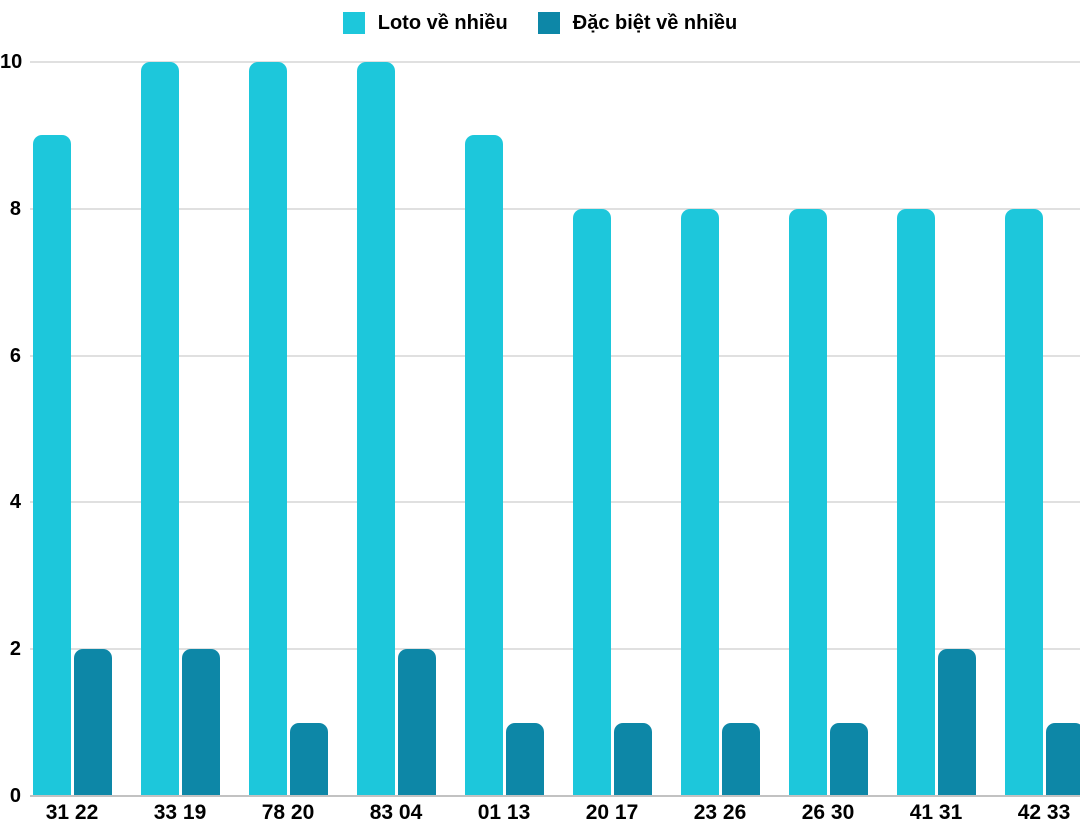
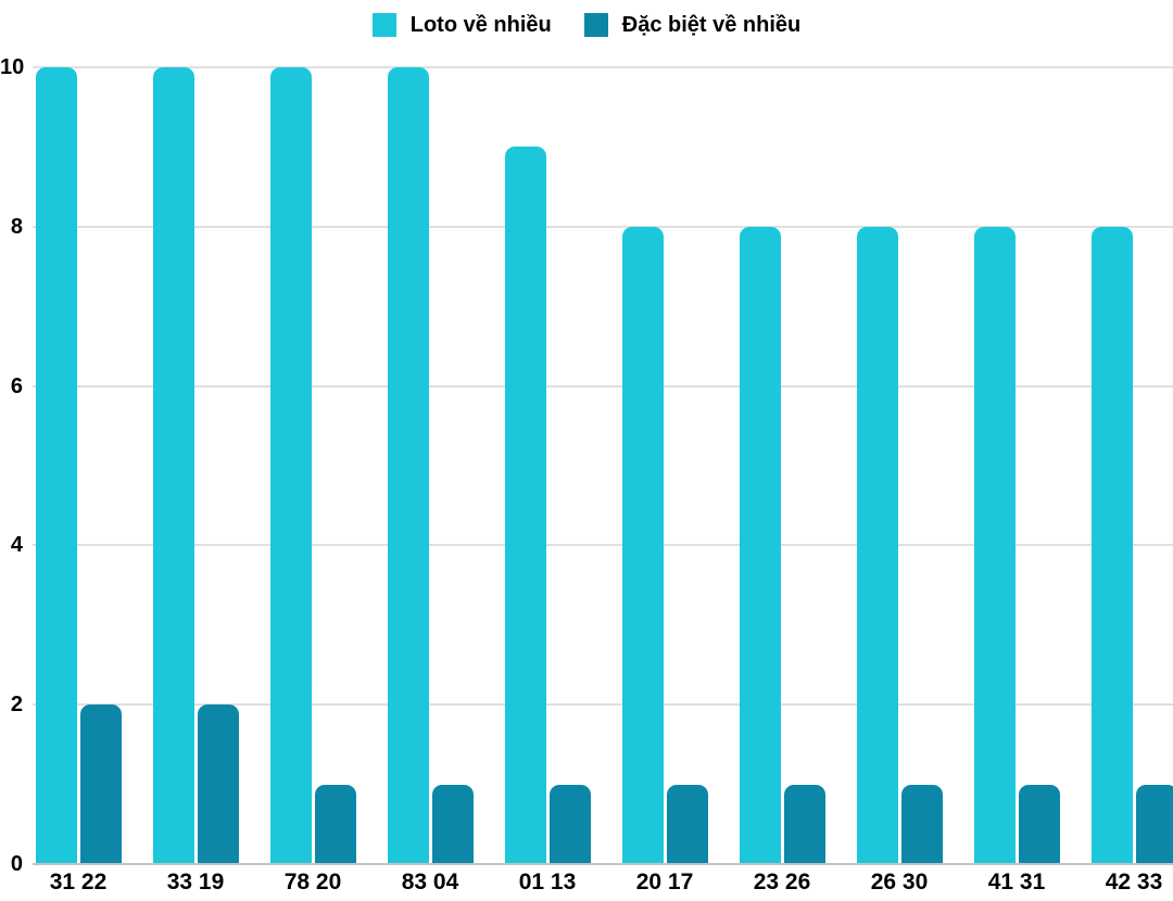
Loto về nhiều/31 22: 9 -> 10
Đặc biệt về nhiều/83 04: 2 -> 1
Đặc biệt về nhiều/41 31: 2 -> 1
